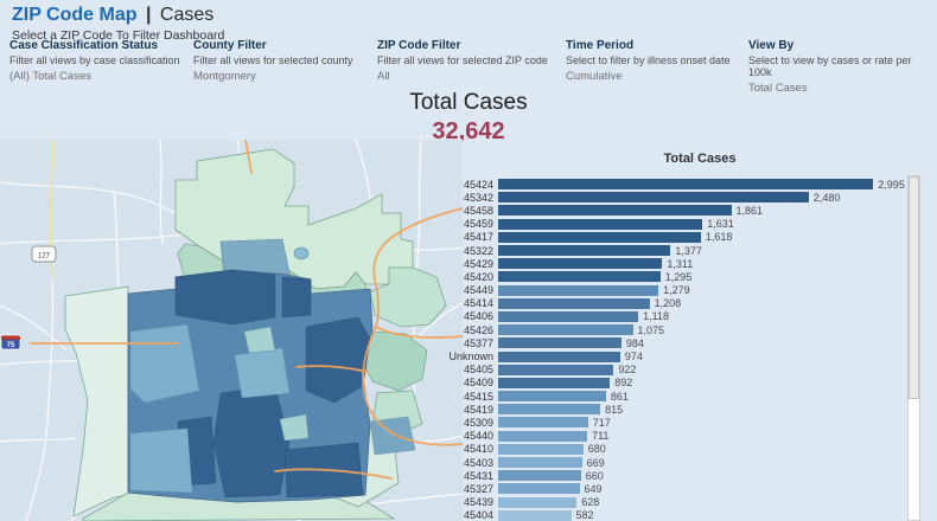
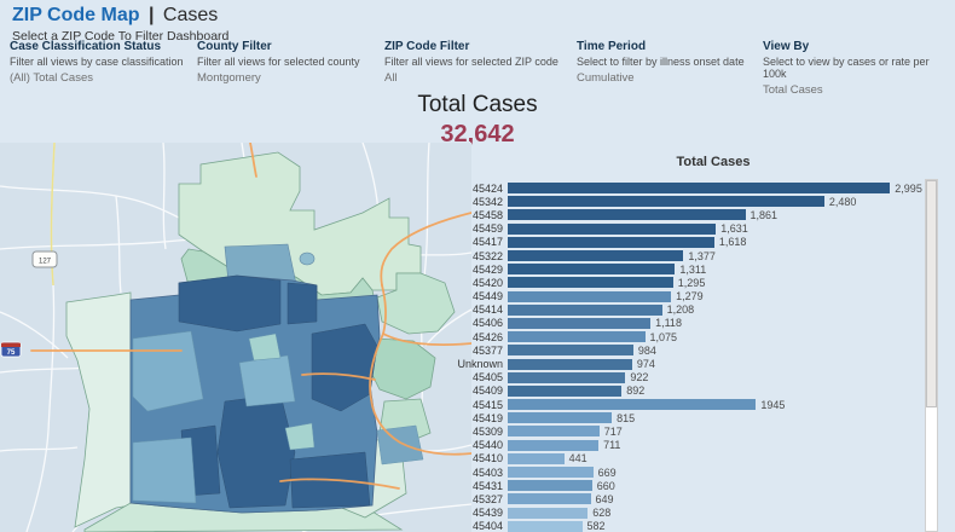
45415: 861 -> 1945
45410: 680 -> 441
